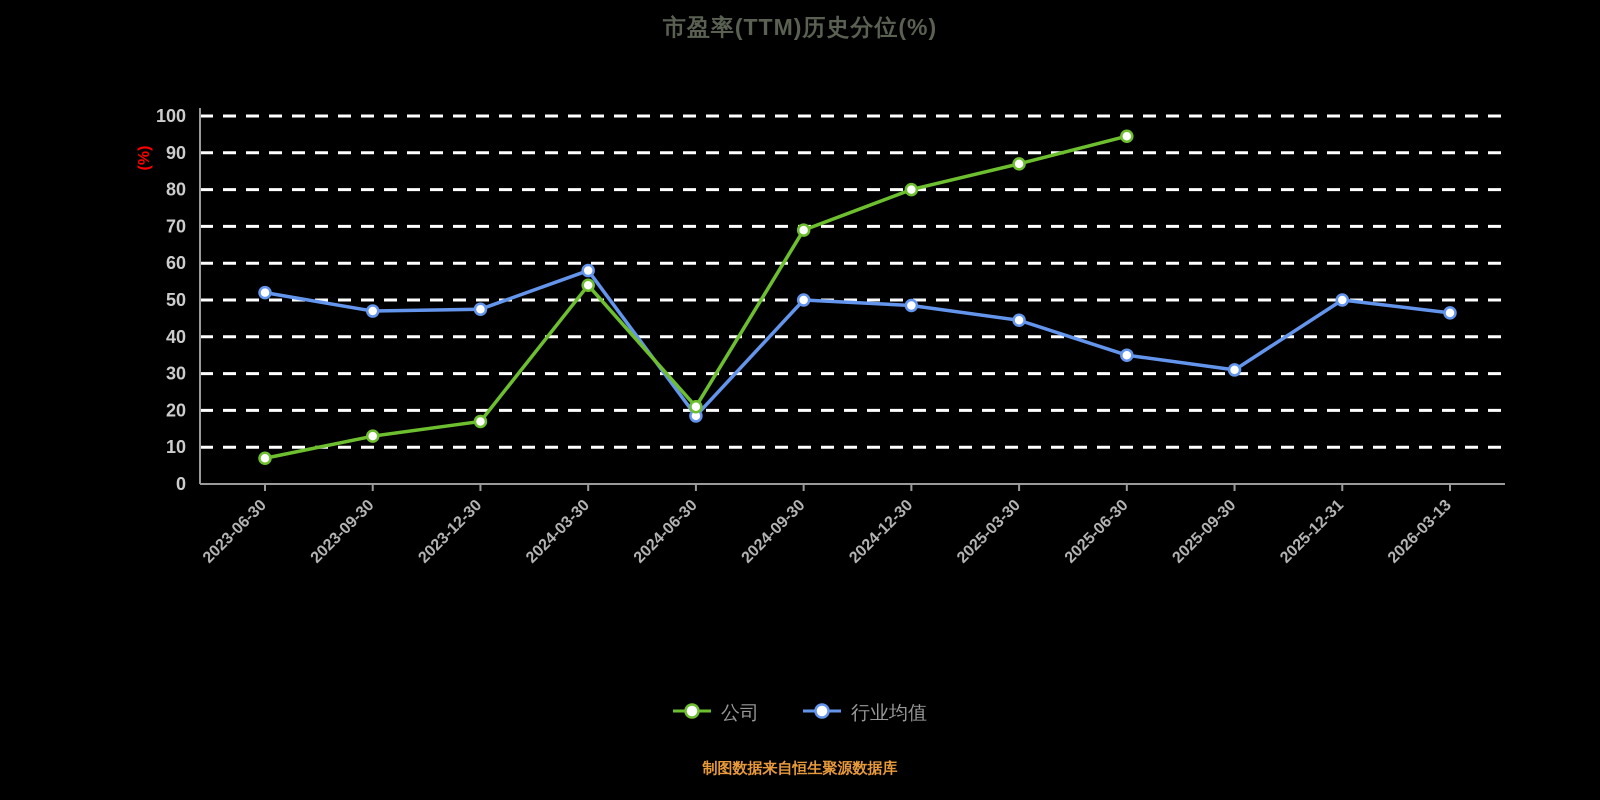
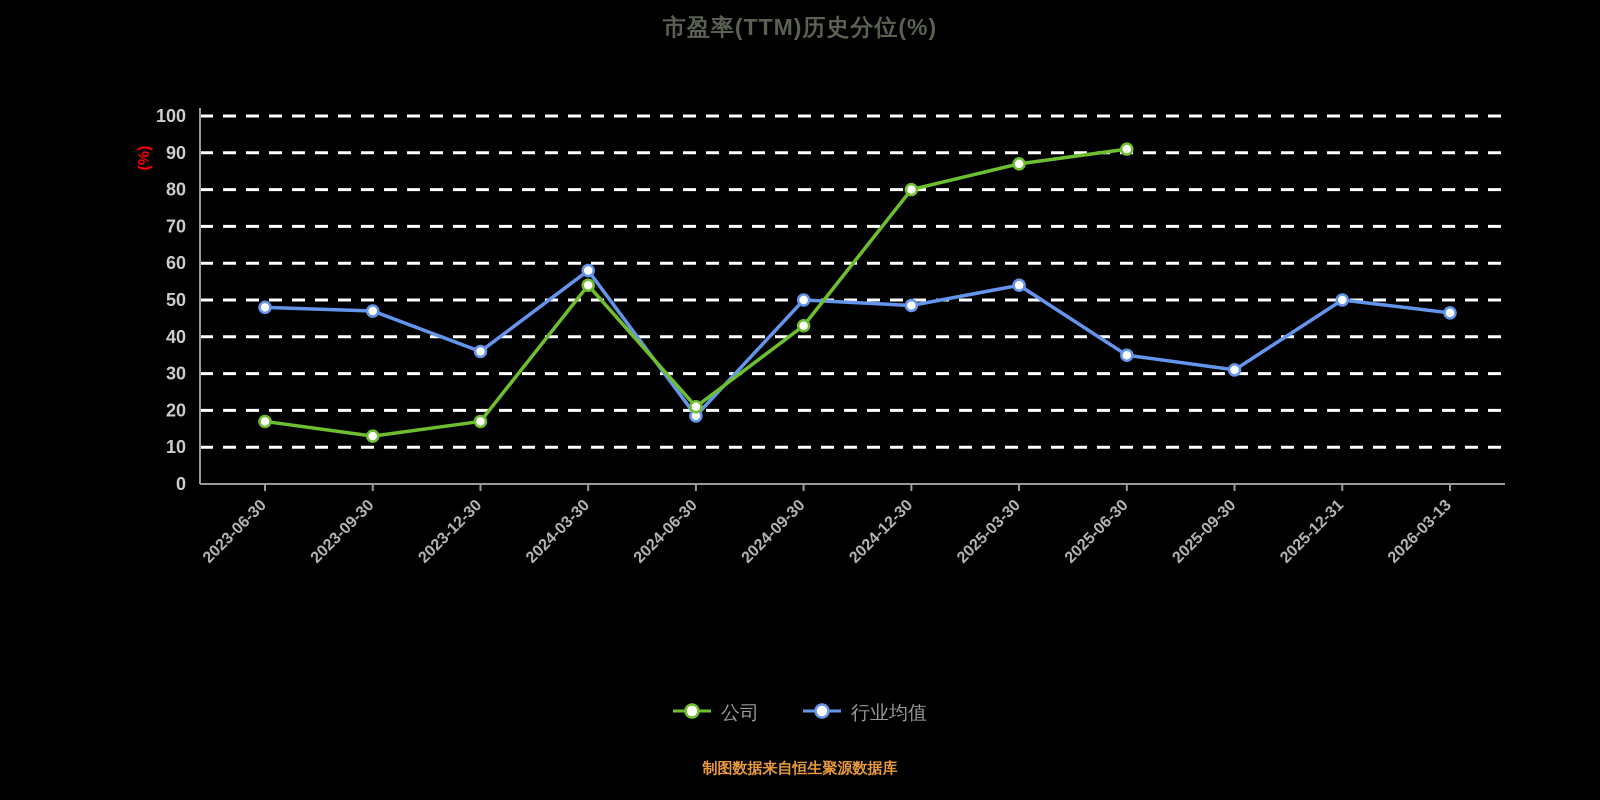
公司/2023-06-30: 7 -> 17
行业均值/2023-06-30: 52 -> 48
行业均值/2023-12-30: 48 -> 36
公司/2024-09-30: 69 -> 43
行业均值/2025-03-30: 44 -> 54
公司/2025-06-30: 94 -> 91
